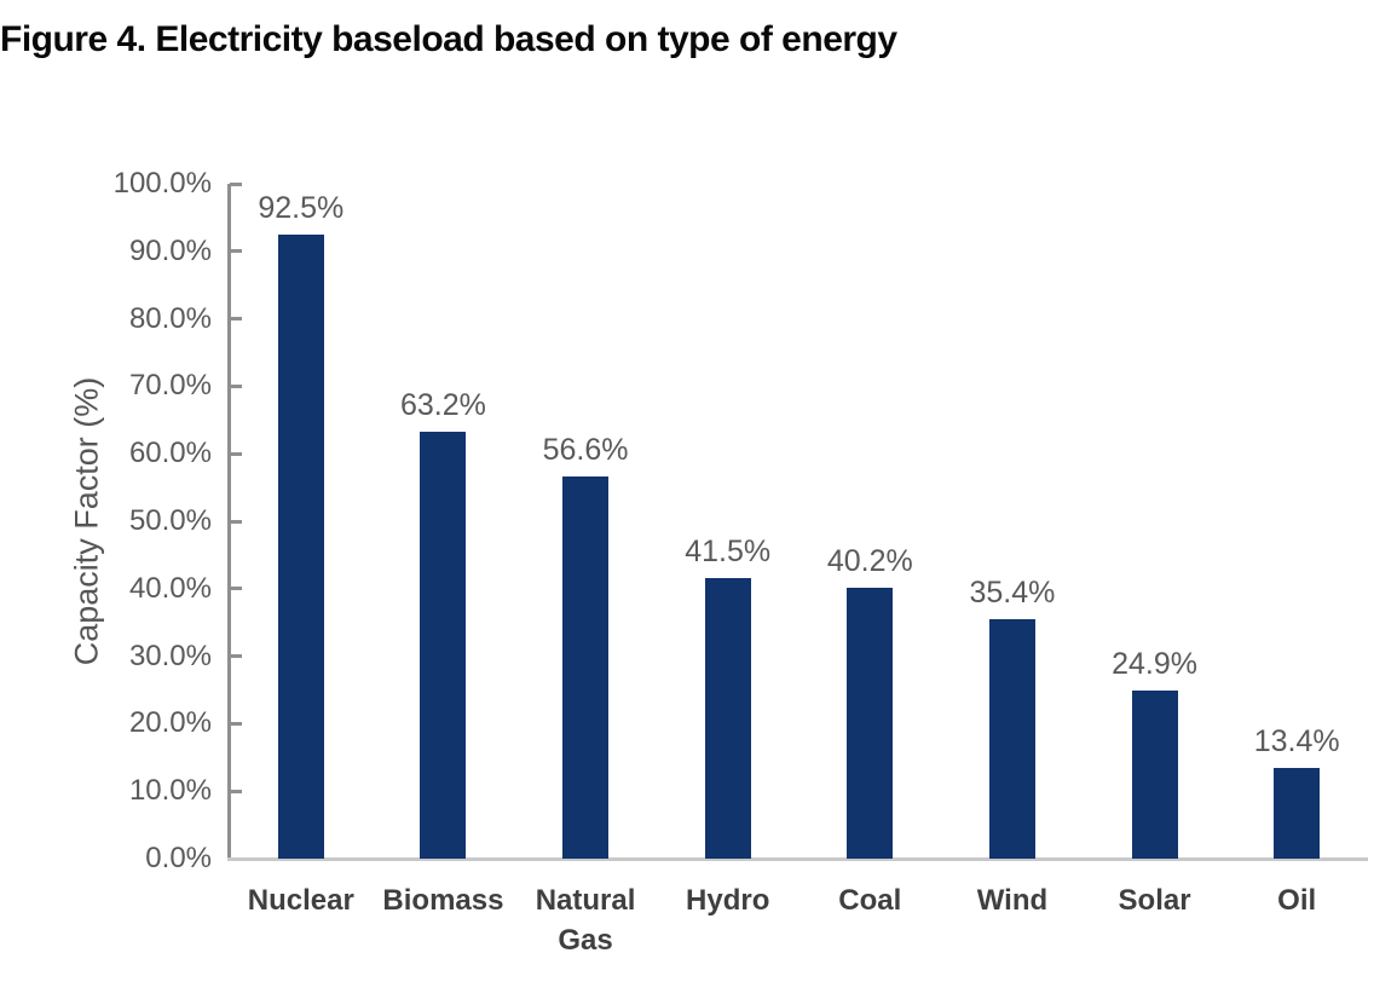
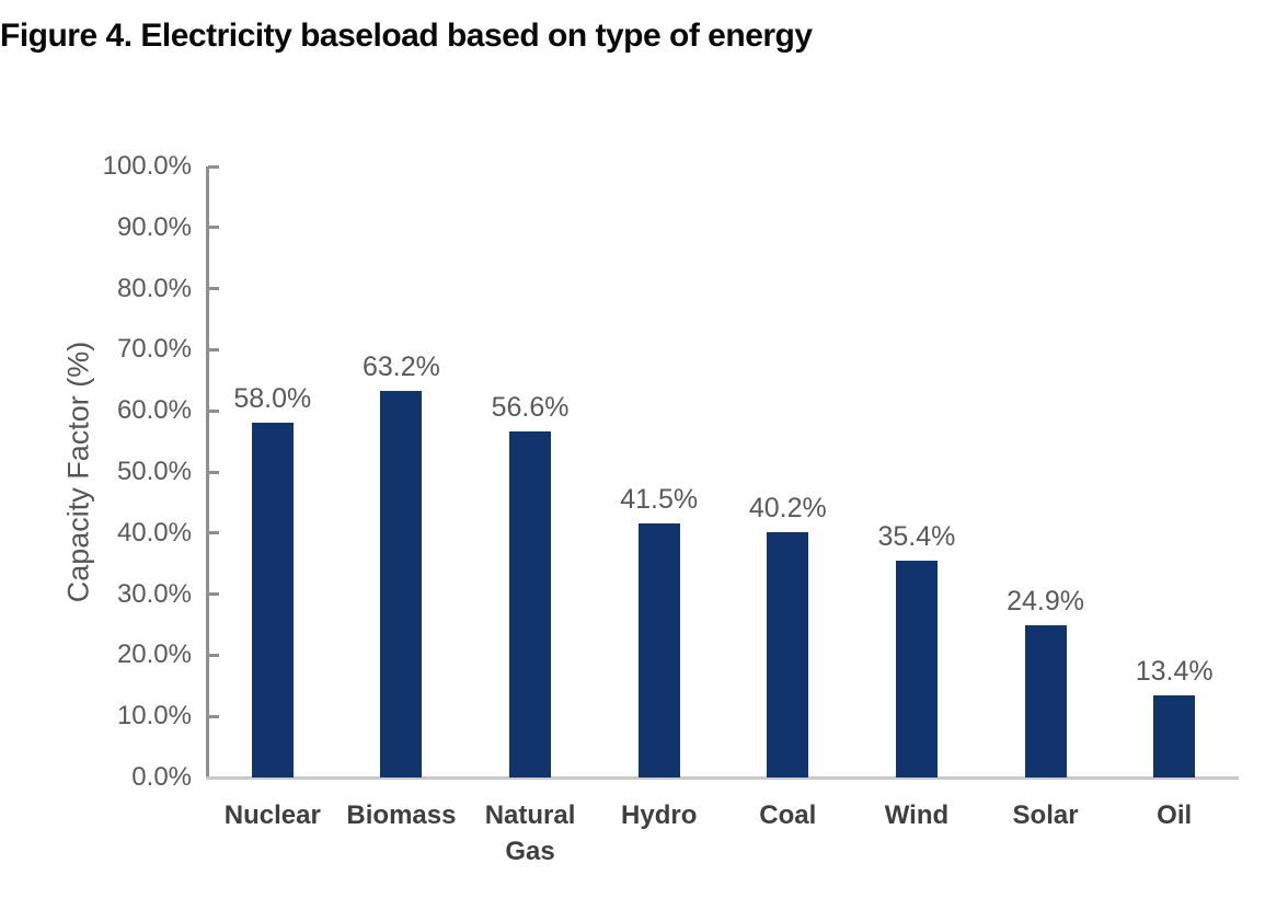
Nuclear: 92.5% -> 58.0%
